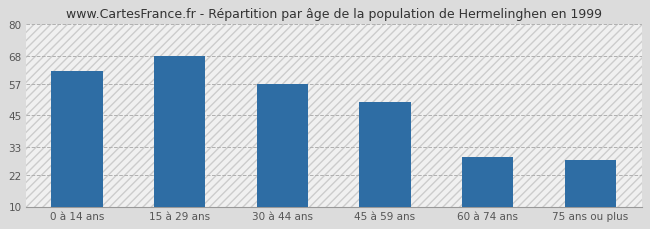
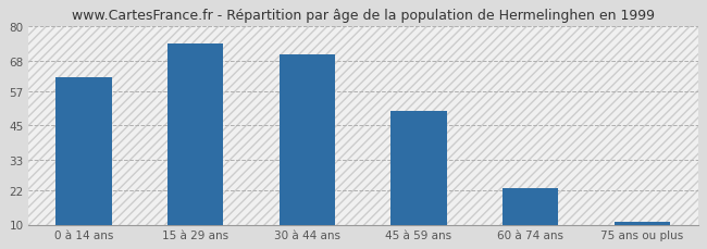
15 à 29 ans: 68 -> 74
30 à 44 ans: 57 -> 70
60 à 74 ans: 29 -> 23
75 ans ou plus: 28 -> 11
